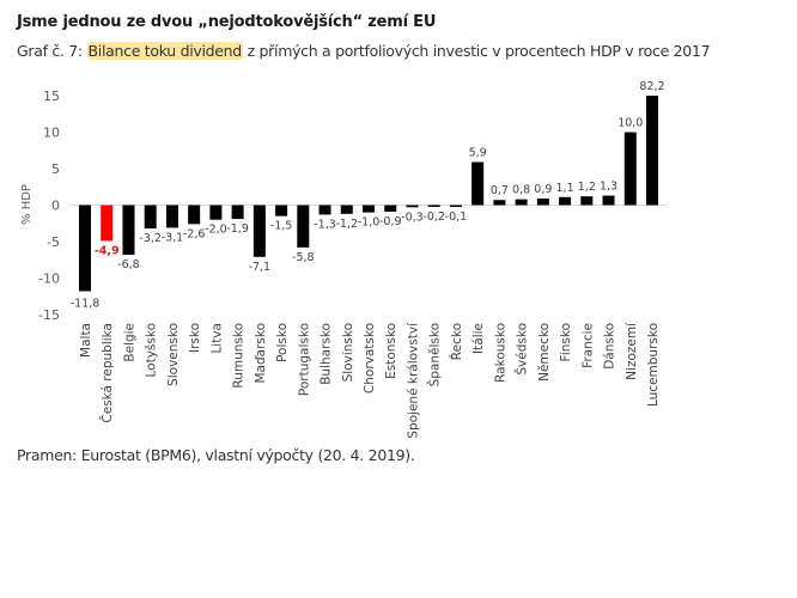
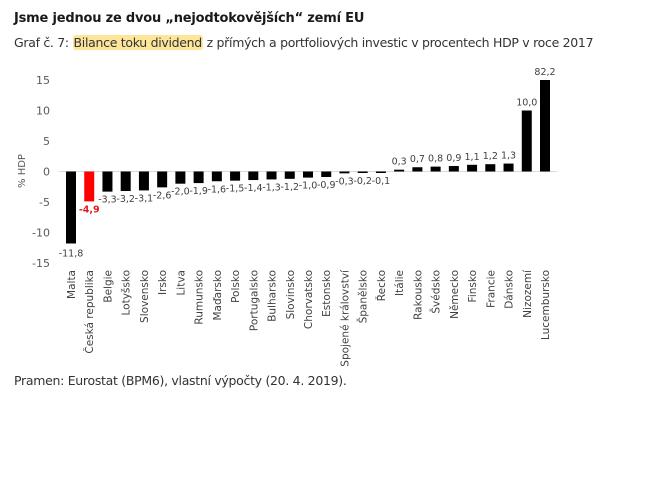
Belgie: -6,8 -> -3,3
Maďarsko: -7,1 -> -1,6
Portugalsko: -5,8 -> -1,4
Itálie: 5,9 -> 0,3
